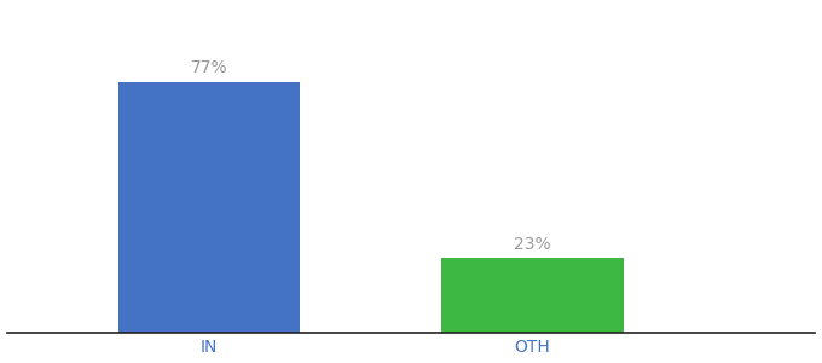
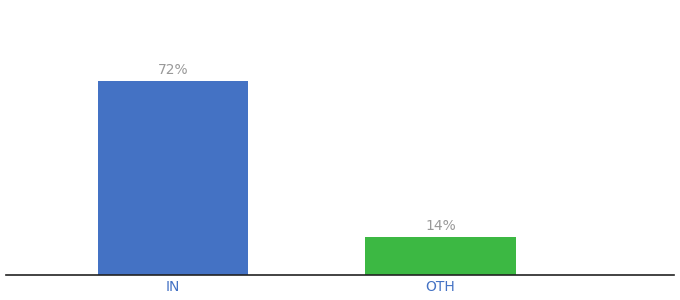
IN: 77% -> 72%
OTH: 23% -> 14%
